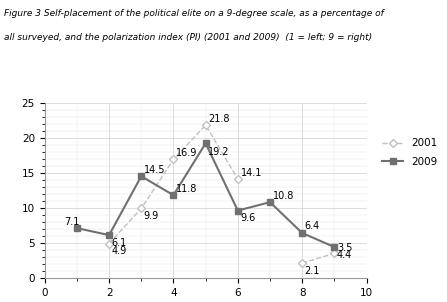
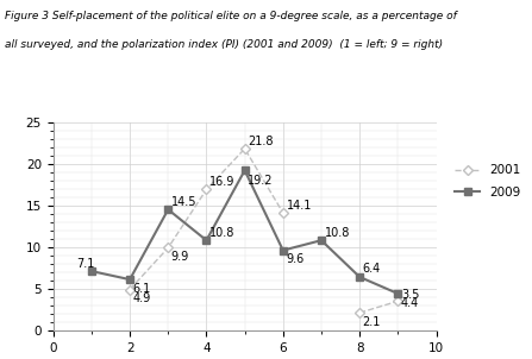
2009/4: 11.8 -> 10.8
